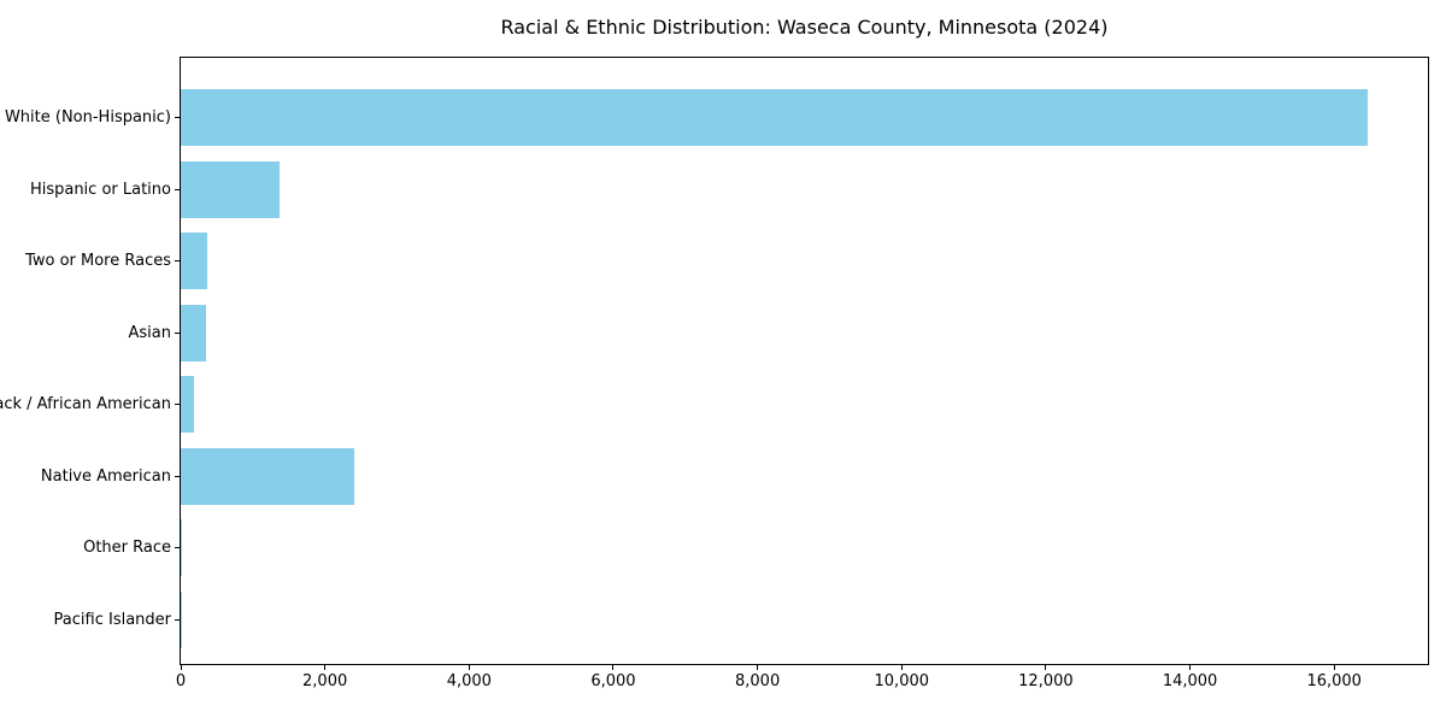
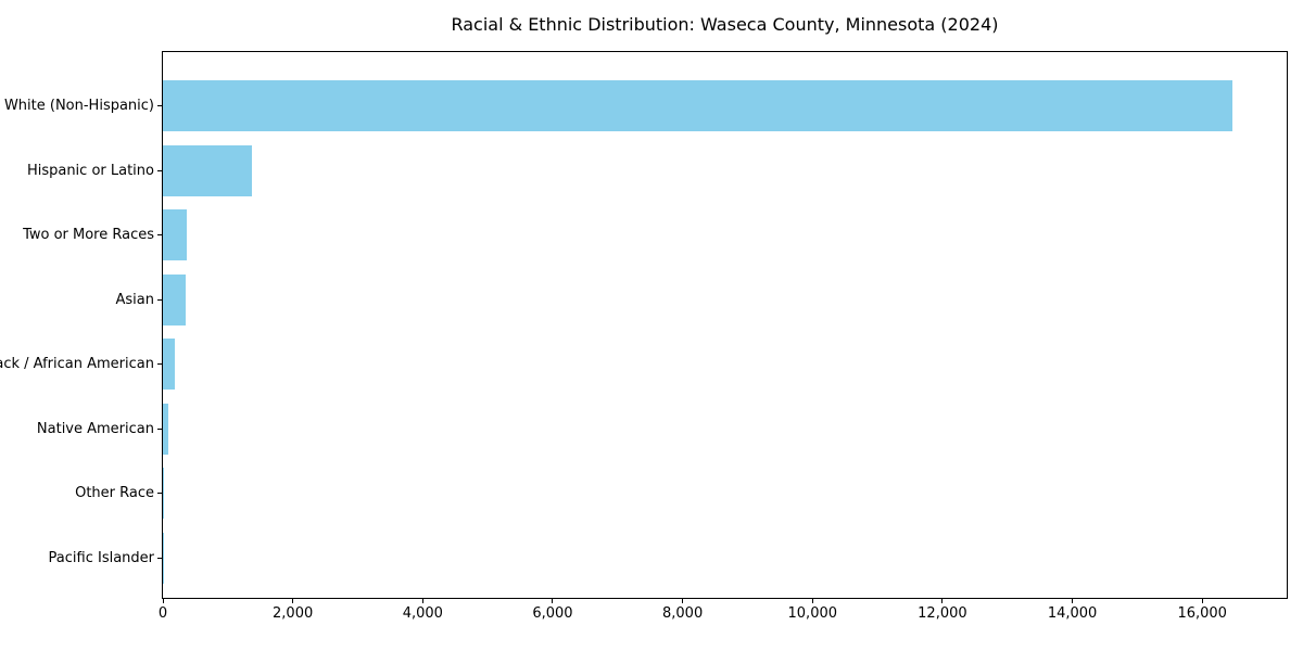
Native American: 2400 -> 100
